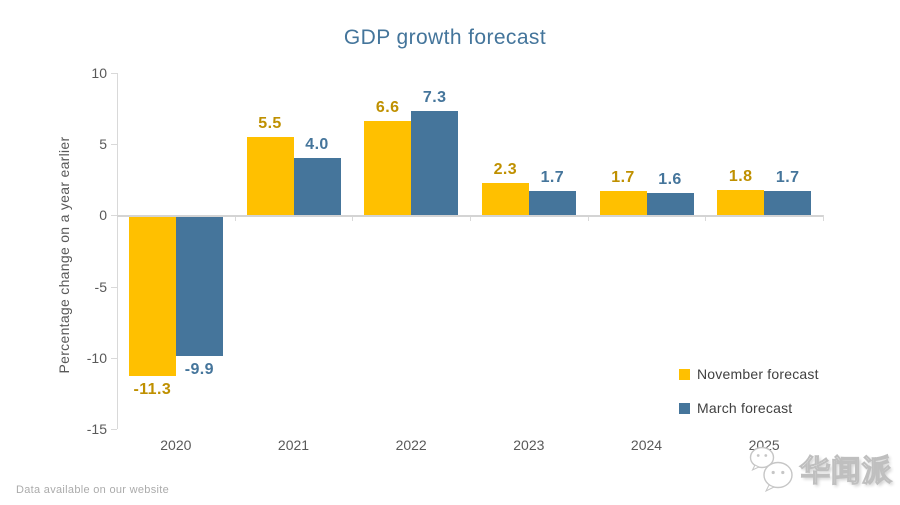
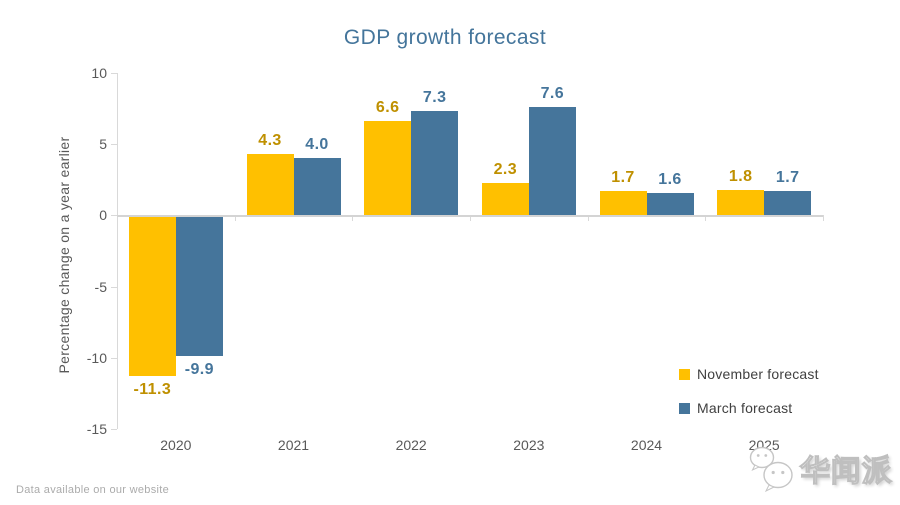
November forecast/2021: 5.5 -> 4.3
March forecast/2023: 1.7 -> 7.6
